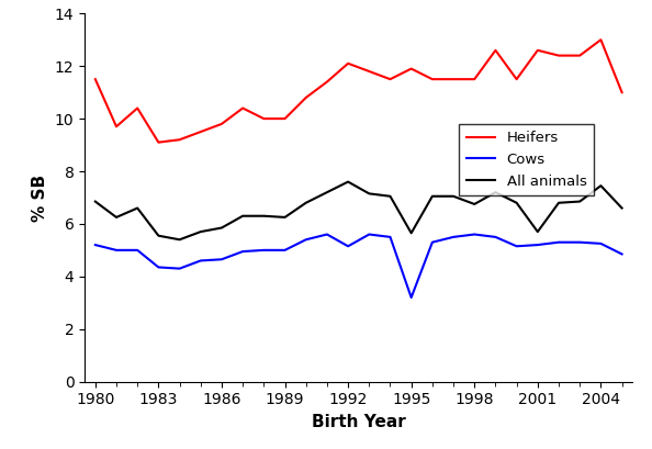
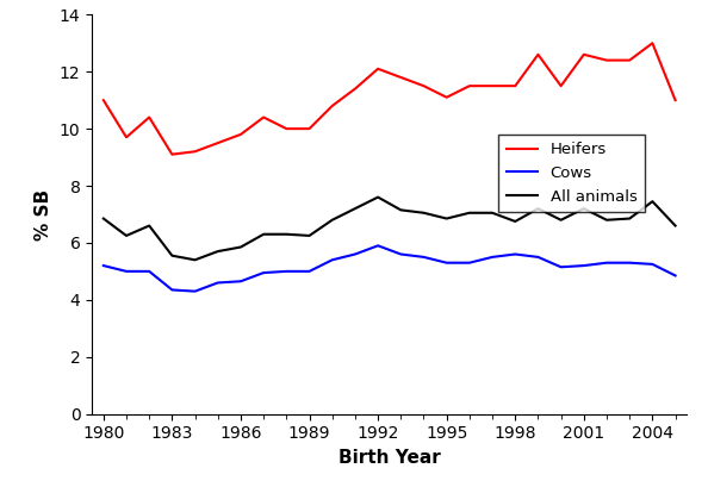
Heifers/1980: 11.5 -> 11.0
Cows/1992: 5.15 -> 5.90
Heifers/1995: 11.9 -> 11.1
Cows/1995: 3.20 -> 5.30
All animals/1995: 5.65 -> 6.85
All animals/2001: 5.70 -> 7.20
